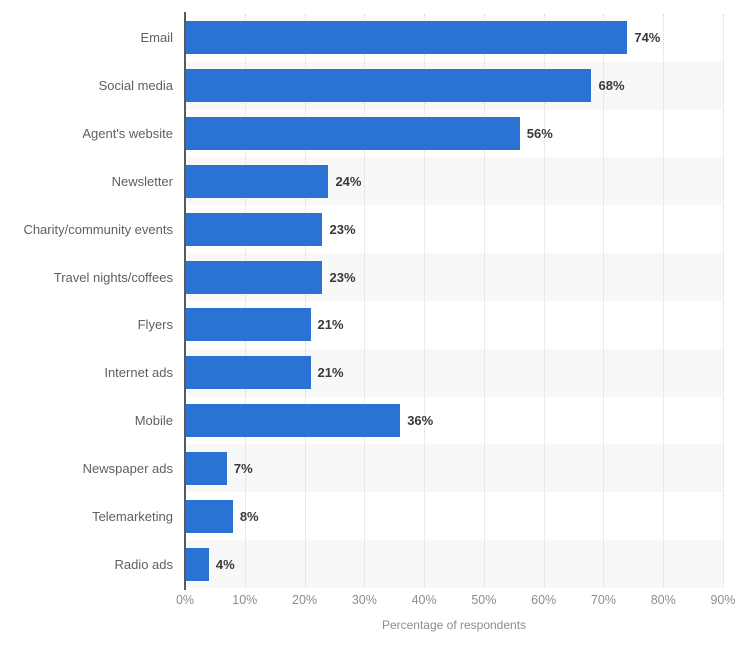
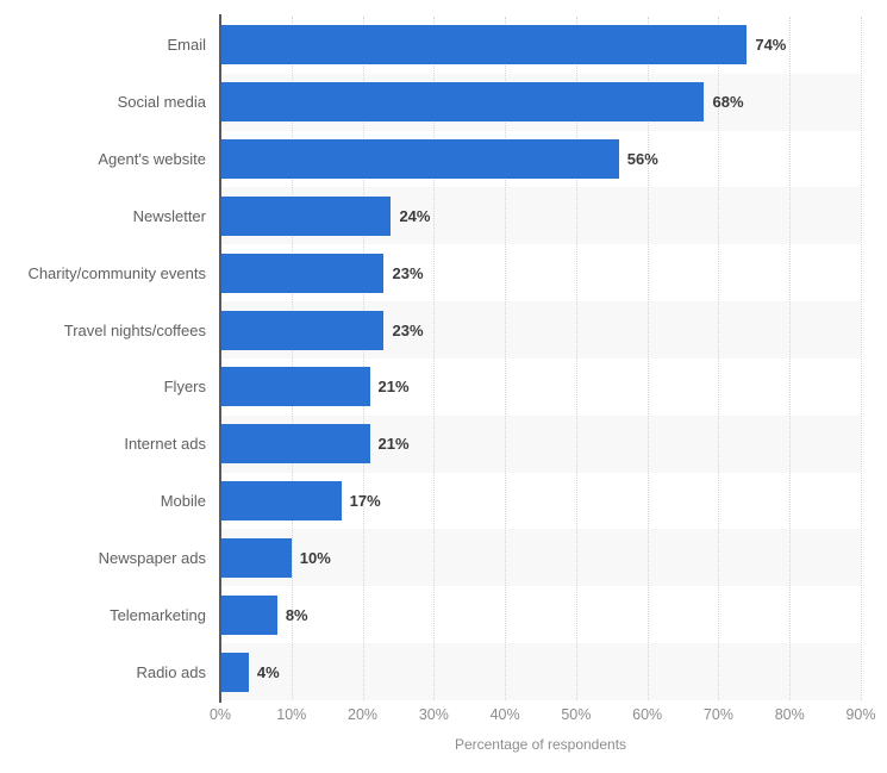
Mobile: 36% -> 17%
Newspaper ads: 7% -> 10%
